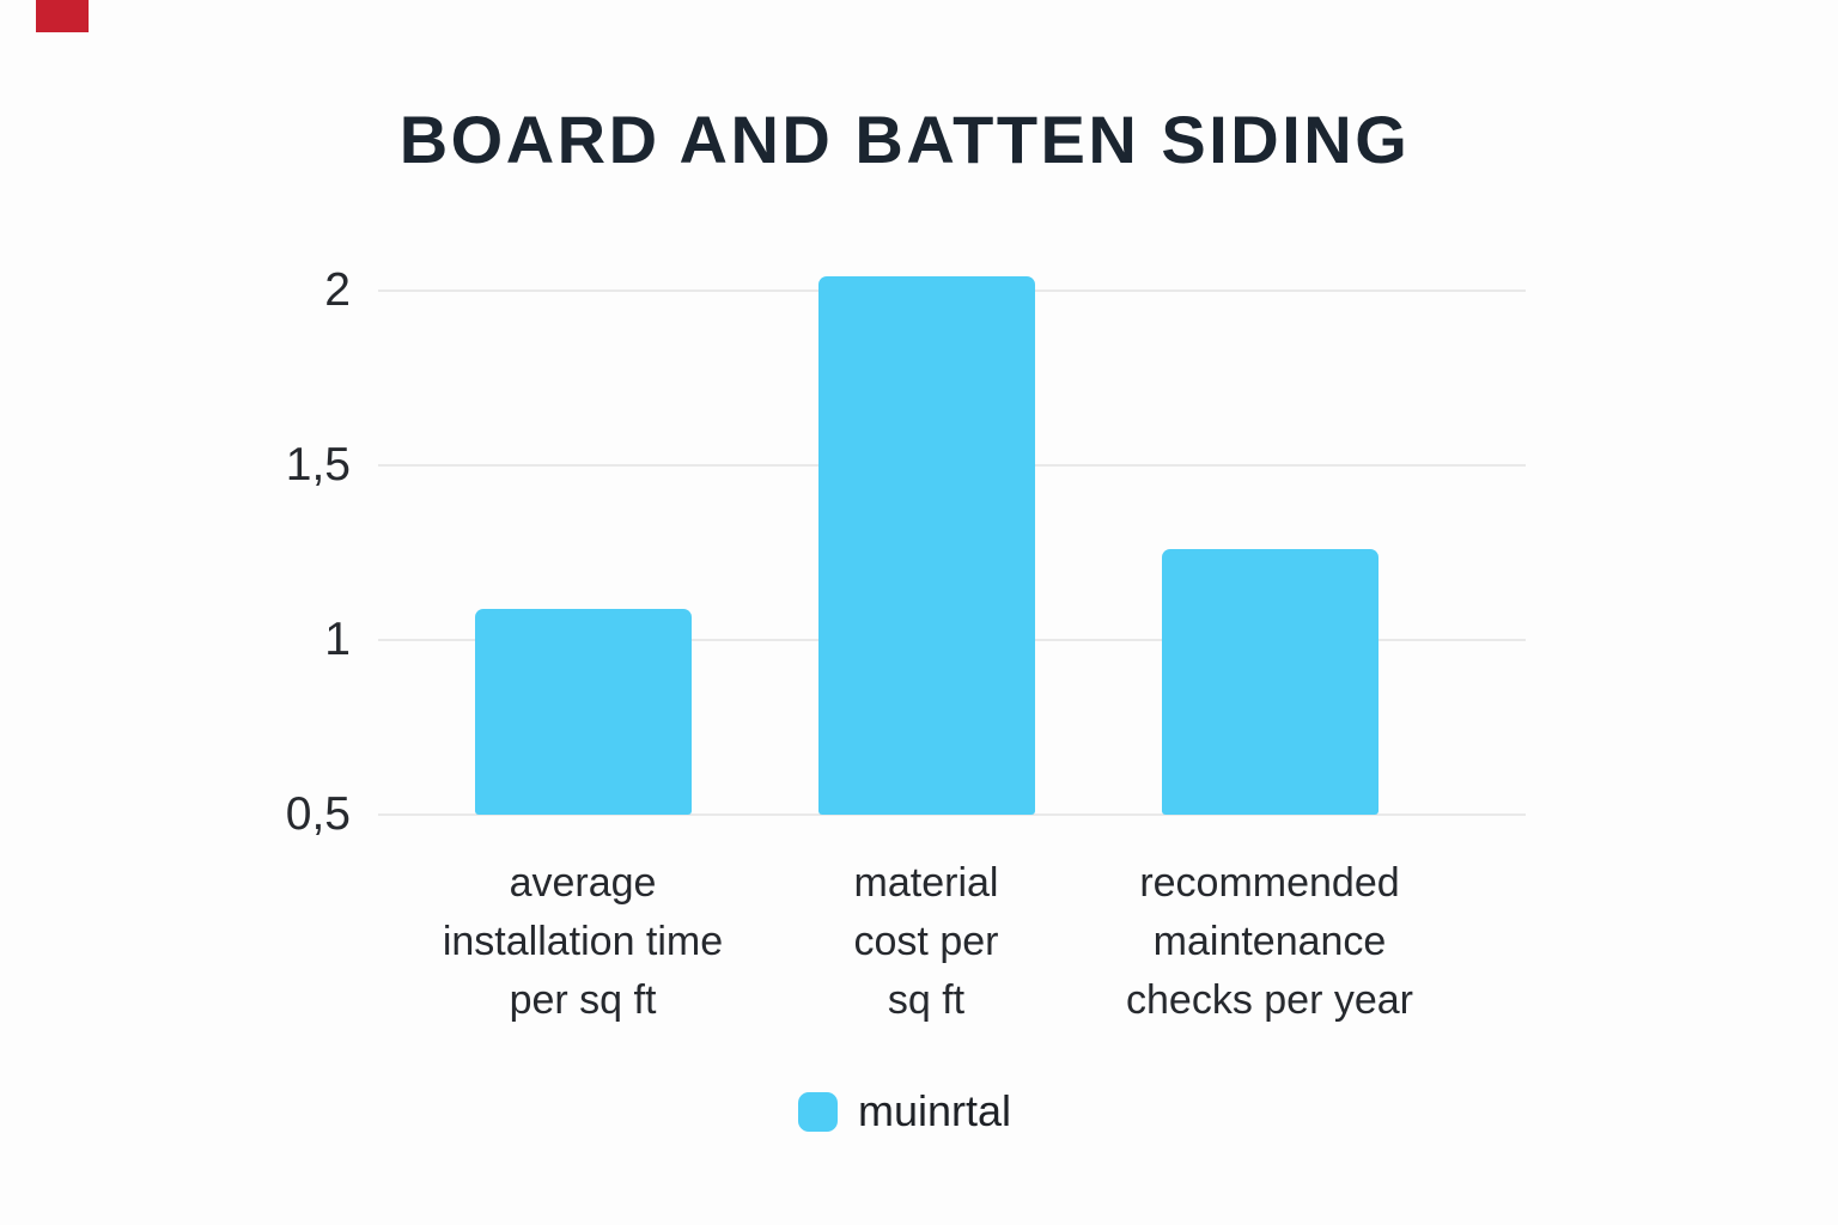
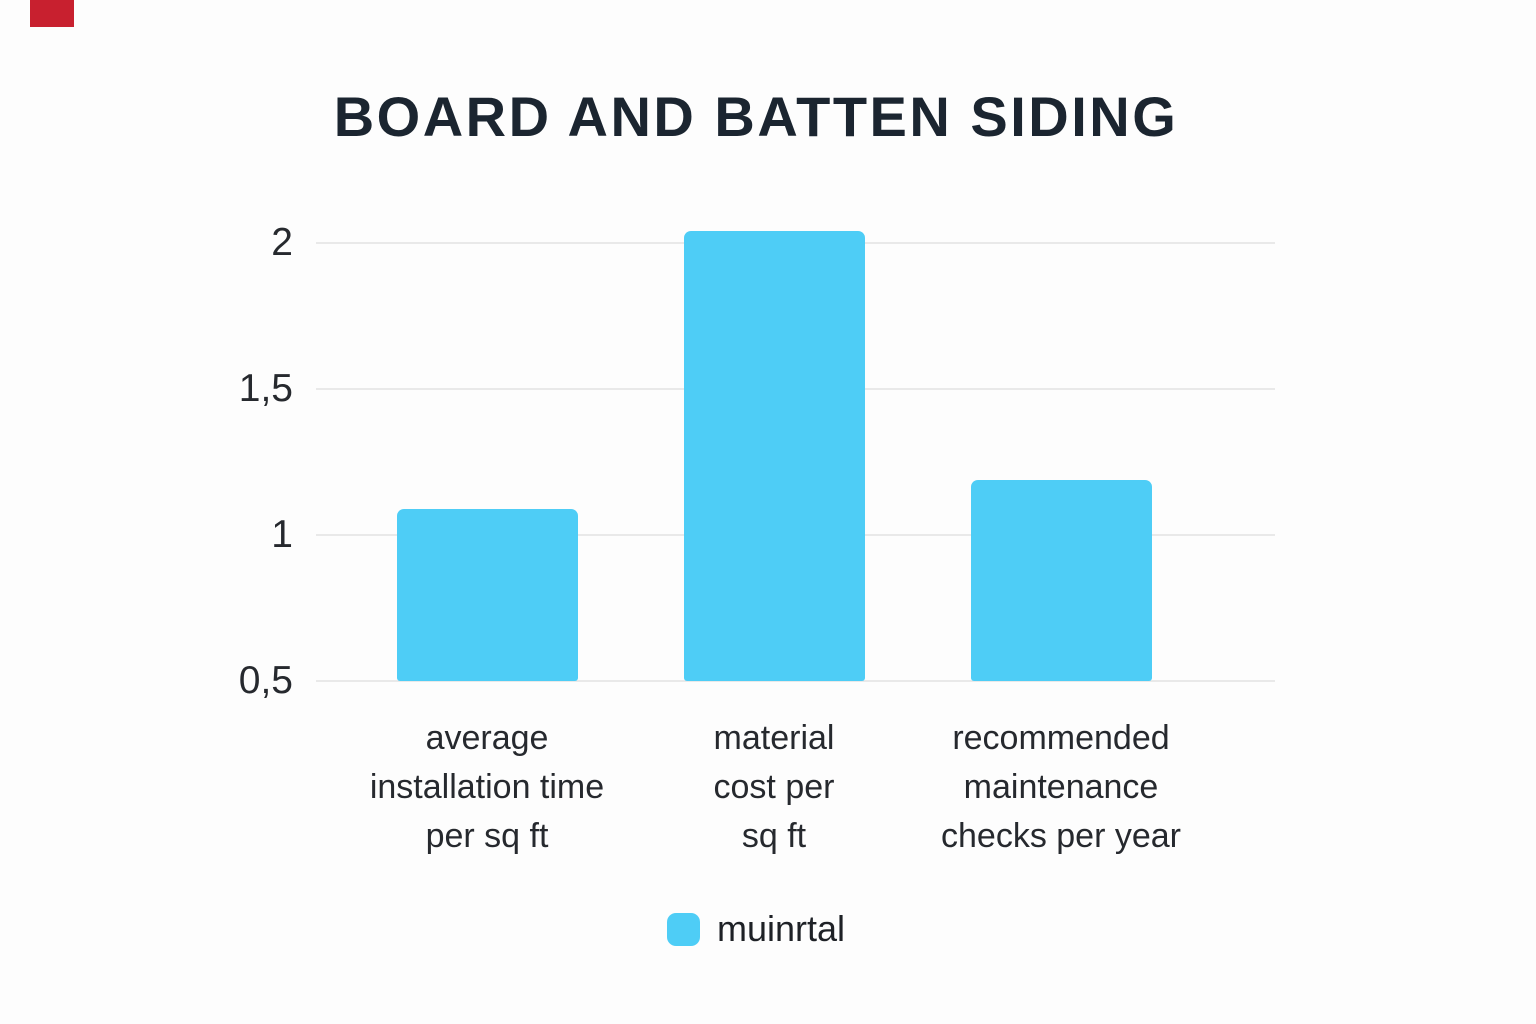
recommended maintenance checks per year: 1,26 -> 1,19
